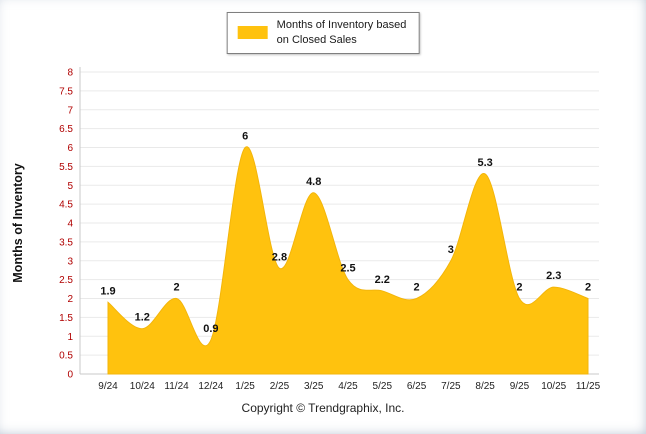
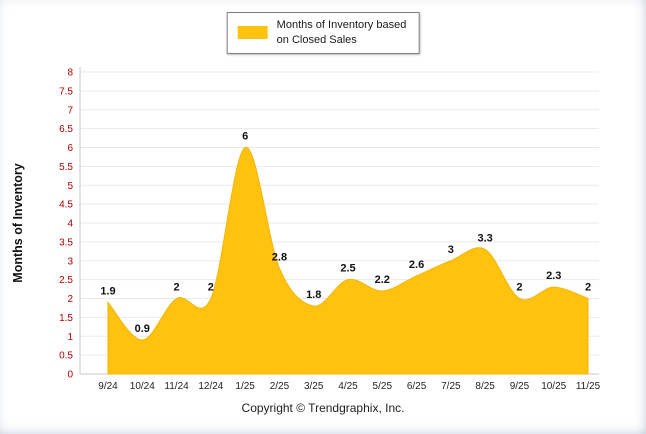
10/24: 1.2 -> 0.9
12/24: 0.9 -> 2
3/25: 4.8 -> 1.8
6/25: 2 -> 2.6
8/25: 5.3 -> 3.3
